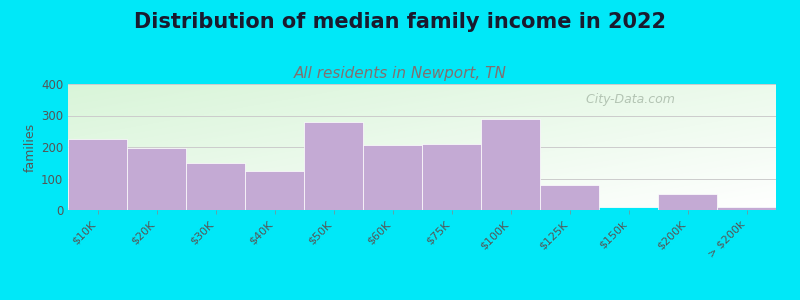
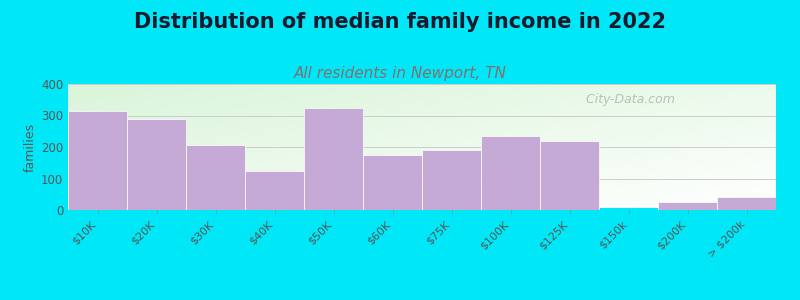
$10K: 225 -> 315
$20K: 197 -> 290
$30K: 148 -> 205
$50K: 280 -> 325
$60K: 205 -> 175
$75K: 210 -> 190
$100K: 290 -> 235
$125K: 80 -> 220
$200K: 52 -> 25
> $200k: 10 -> 40
